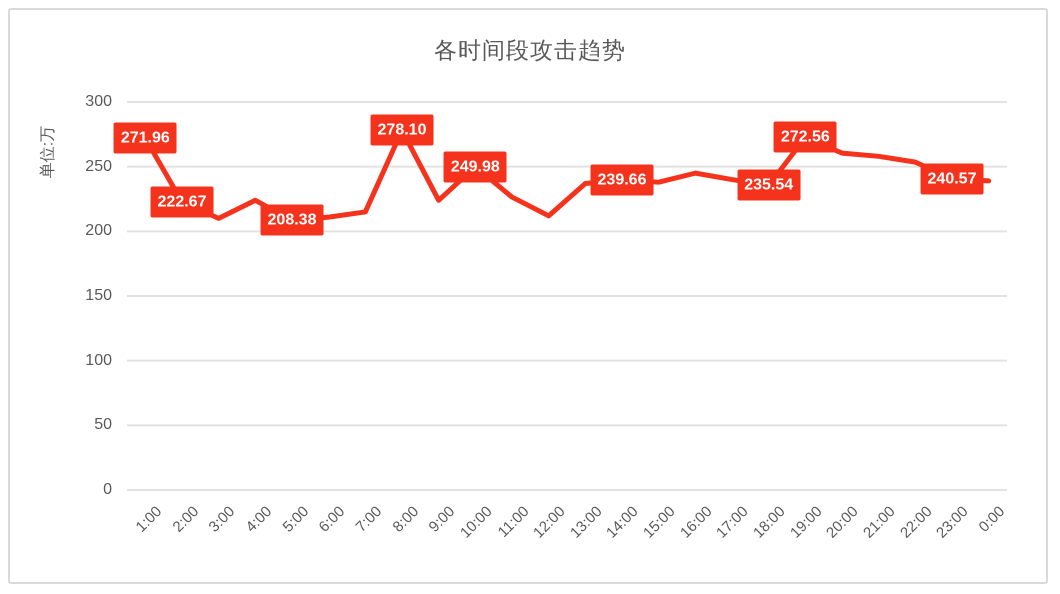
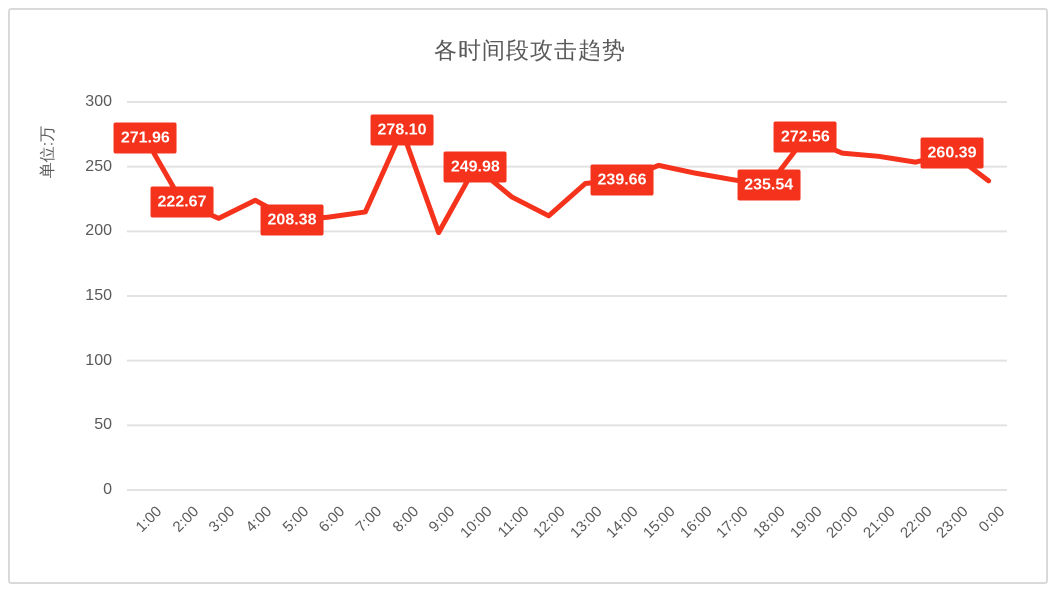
9:00: 224 -> 199
15:00: 238 -> 251
23:00: 240.57 -> 260.39
